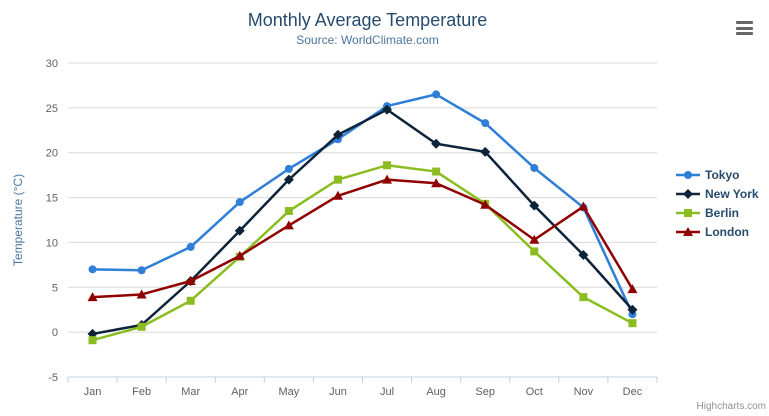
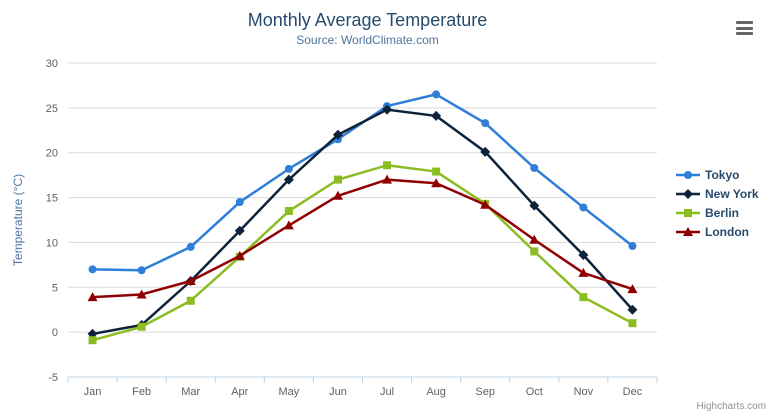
New York/Aug: 21 -> 24
London/Nov: 14 -> 7
Tokyo/Dec: 2 -> 10
